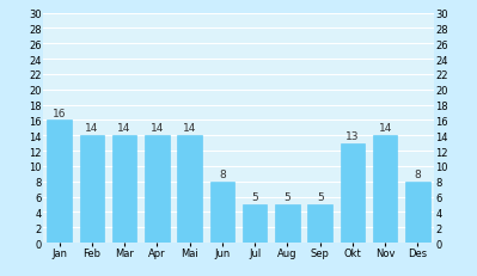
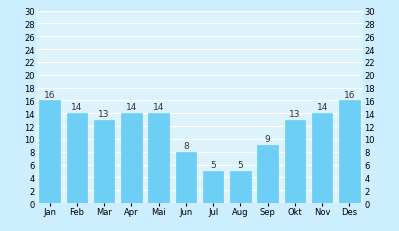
Mar: 14 -> 13
Sep: 5 -> 9
Des: 8 -> 16
